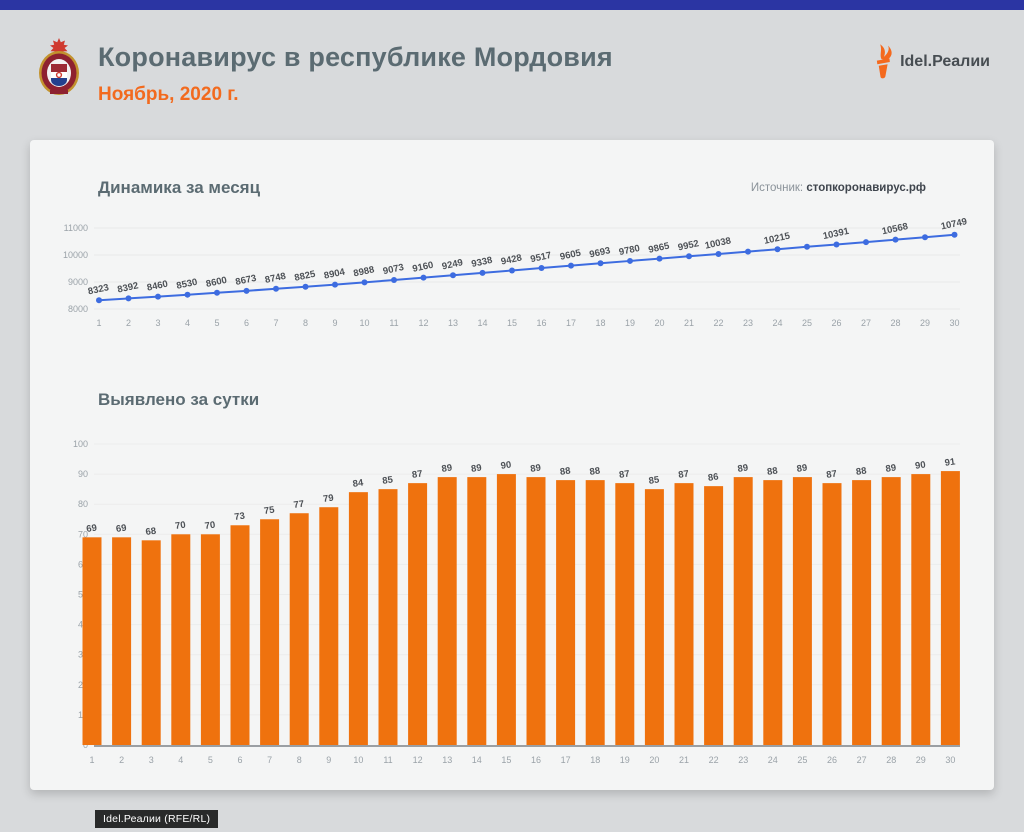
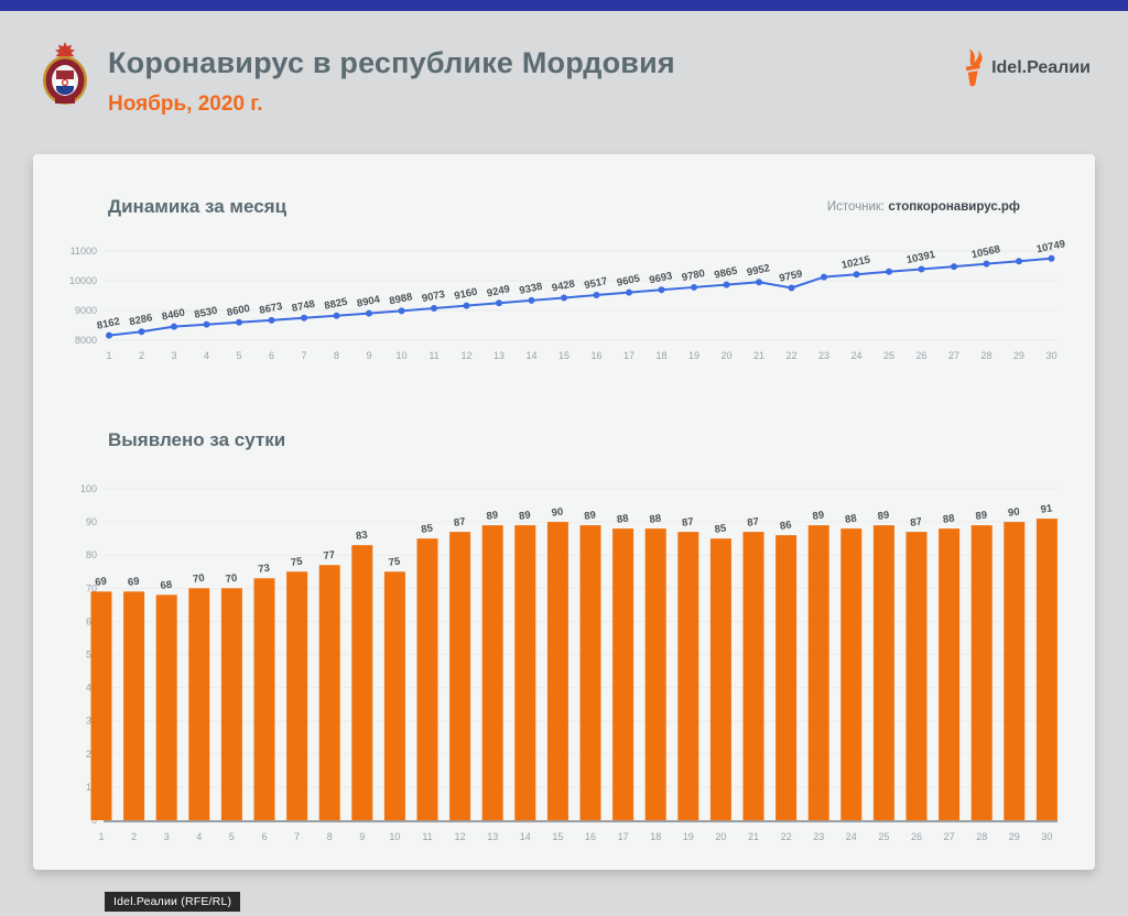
Динамика за месяц/1: 8323 -> 8162
Динамика за месяц/2: 8392 -> 8286
Динамика за месяц/22: 10038 -> 9759
Выявлено за сутки/9: 79 -> 83
Выявлено за сутки/10: 84 -> 75
